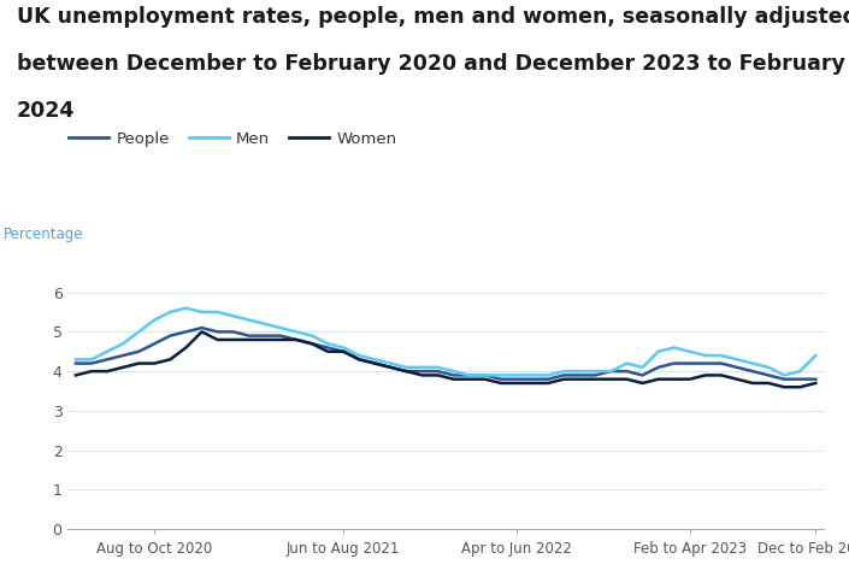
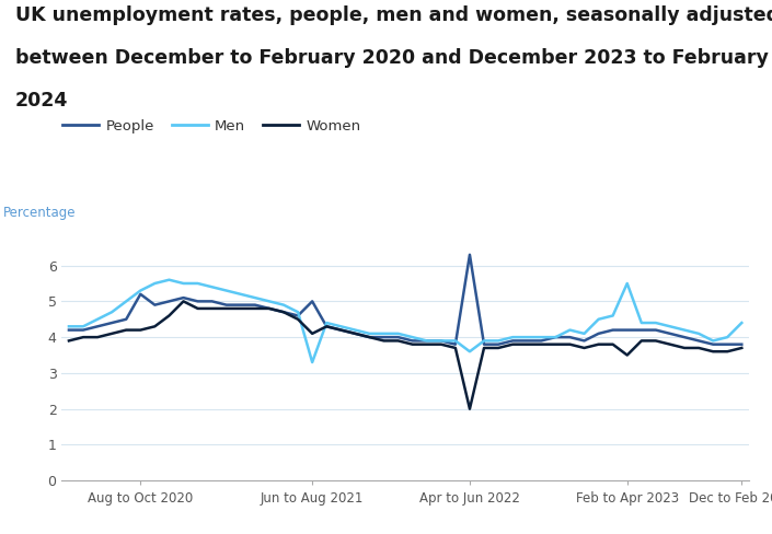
People/Aug to Oct 2020: 4.7 -> 5.2
People/Jun to Aug 2021: 4.5 -> 5.0
Men/Jun to Aug 2021: 4.6 -> 3.3
Women/Jun to Aug 2021: 4.5 -> 4.1
People/Apr to Jun 2022: 3.8 -> 6.3
Men/Apr to Jun 2022: 3.9 -> 3.6
Women/Apr to Jun 2022: 3.7 -> 2.0
Men/Feb to Apr 2023: 4.5 -> 5.5
Women/Feb to Apr 2023: 3.8 -> 3.5
